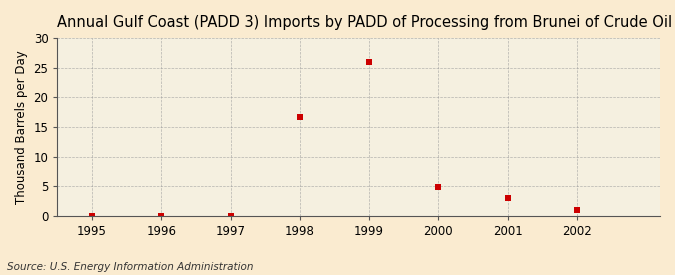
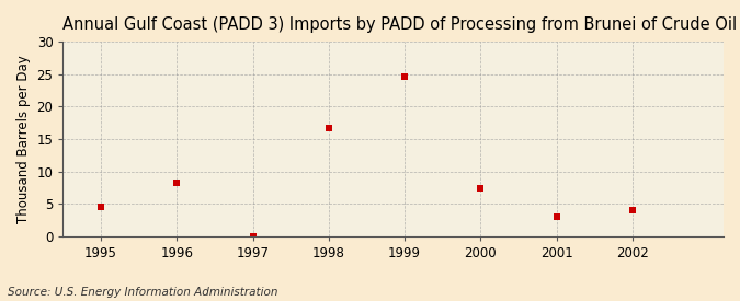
1995: 0.1 -> 4.6
1996: 0.1 -> 8.2
1999: 26.0 -> 24.6
2000: 4.9 -> 7.4
2002: 1.0 -> 4.0
